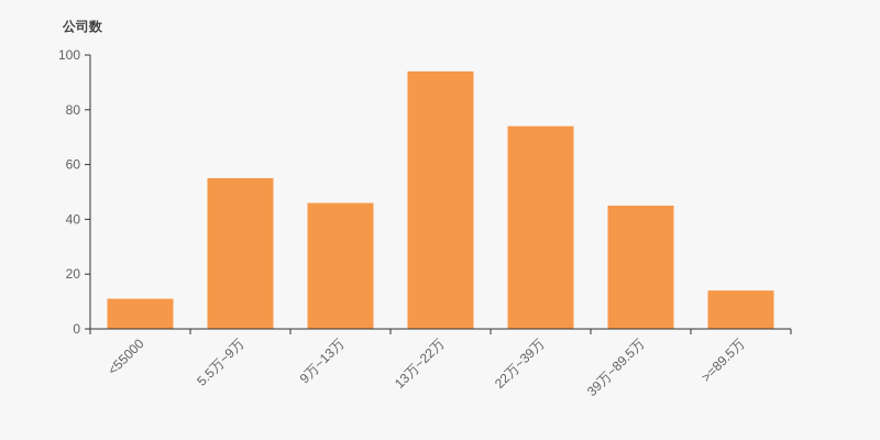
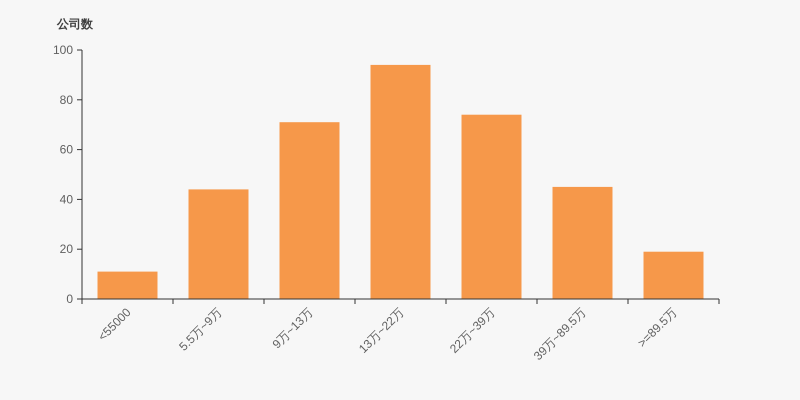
5.5万~9万: 55 -> 44
9万~13万: 46 -> 71
>=89.5万: 14 -> 19
